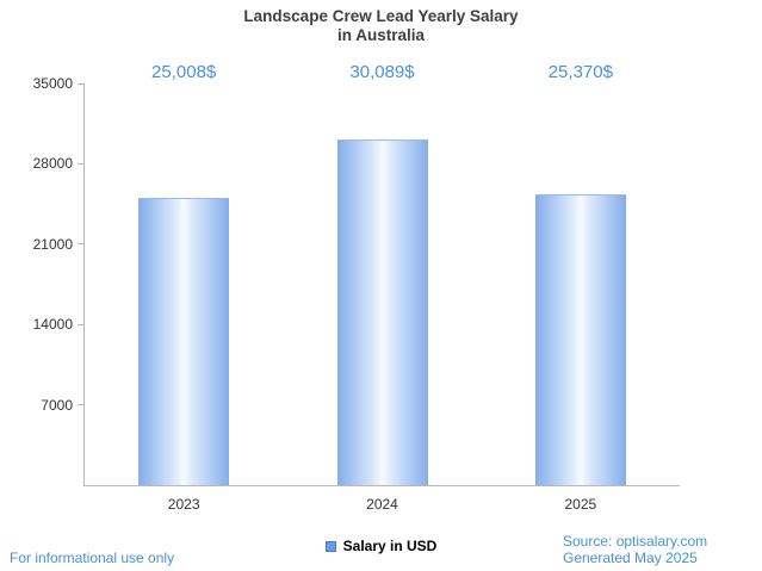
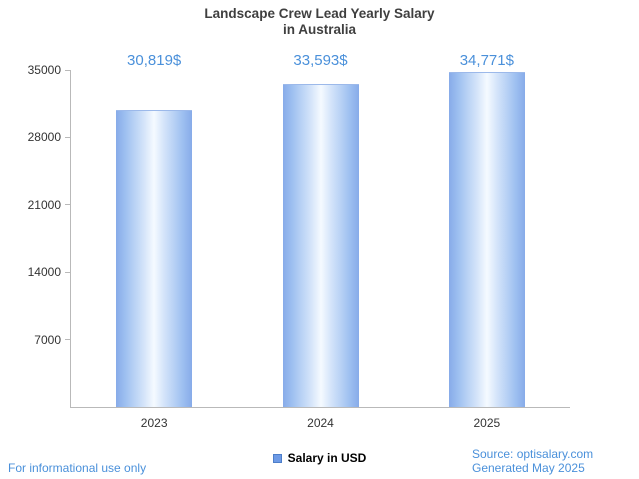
2023: 25,008 -> 30,819
2024: 30,089 -> 33,593
2025: 25,370 -> 34,771
